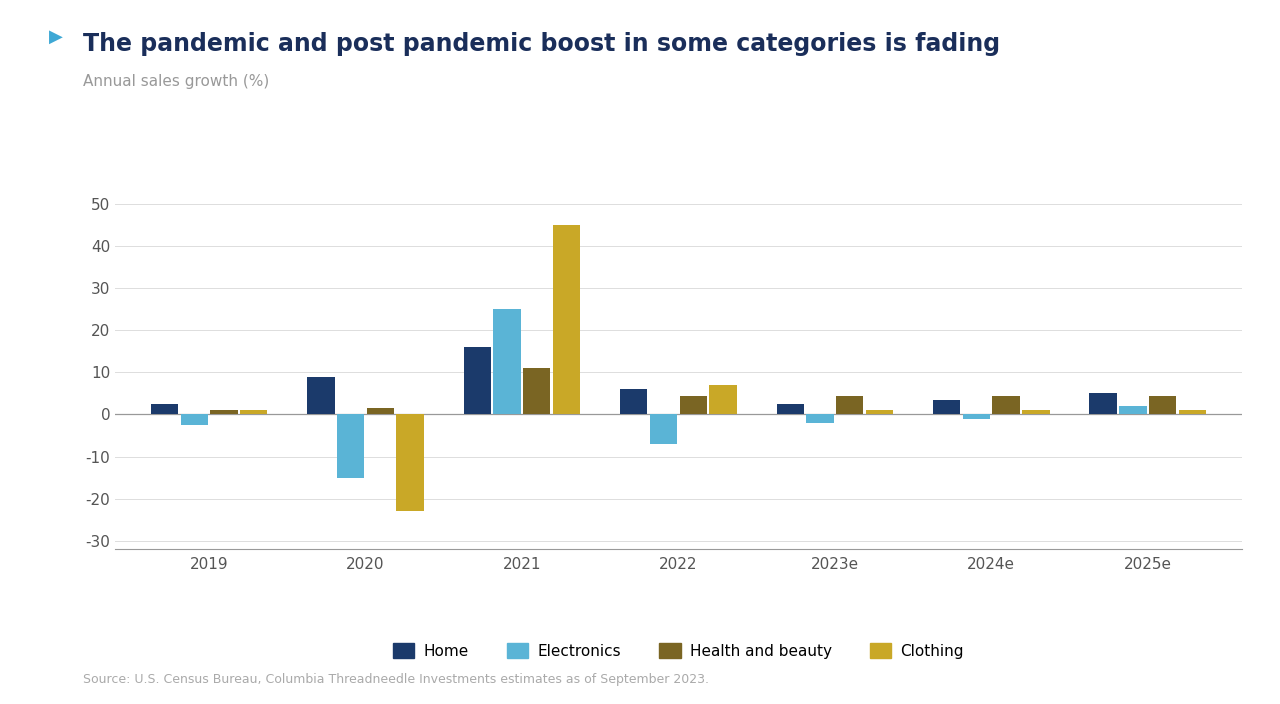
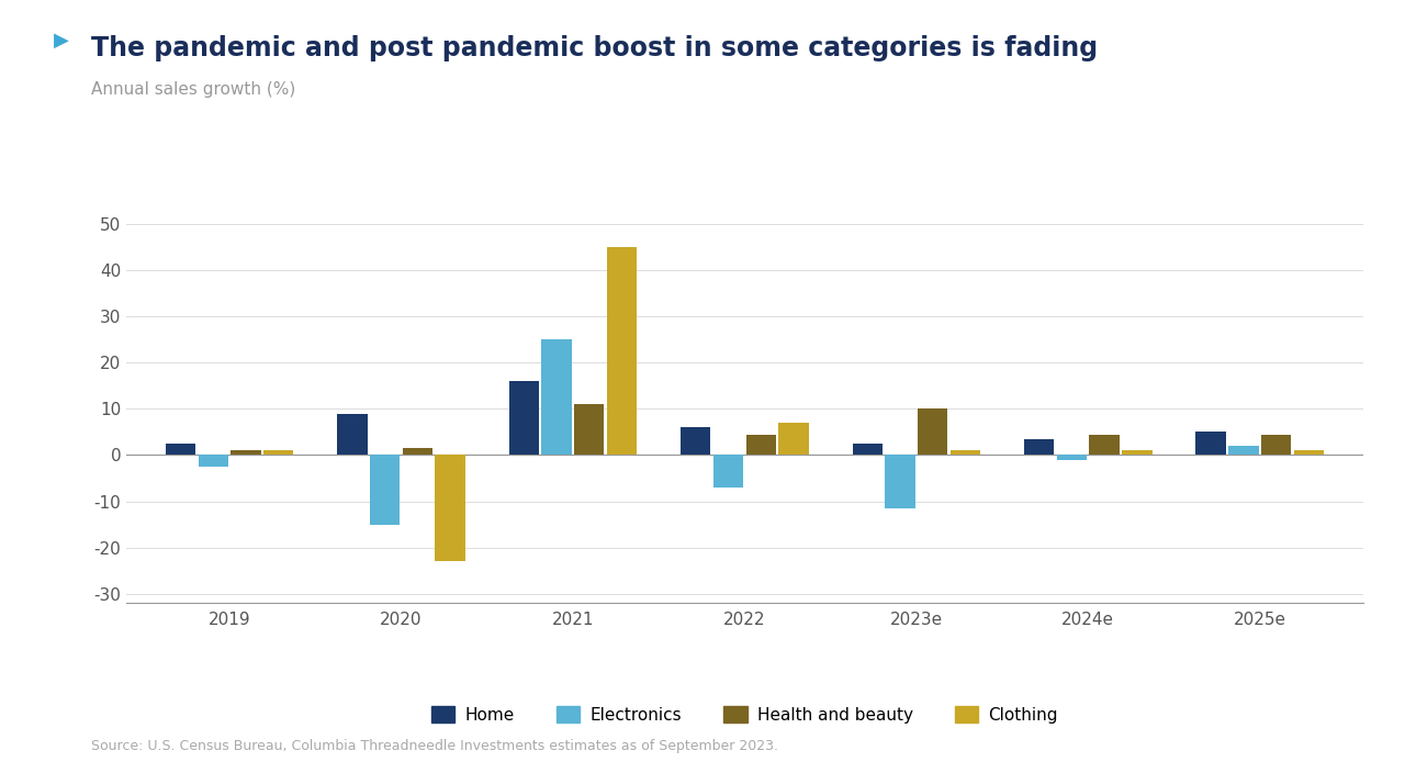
Electronics/2023e: -2.0 -> -11.5
Health and beauty/2023e: 4.5 -> 10.0
